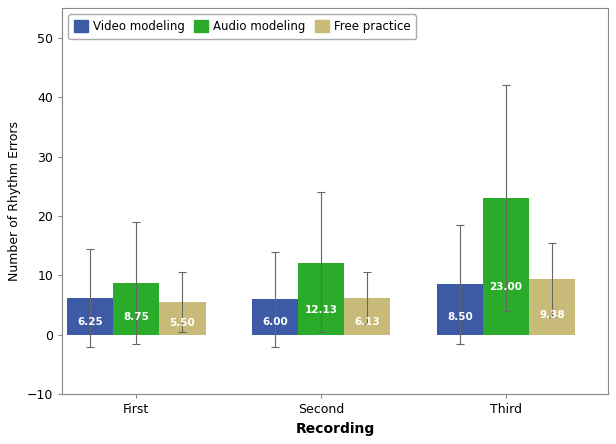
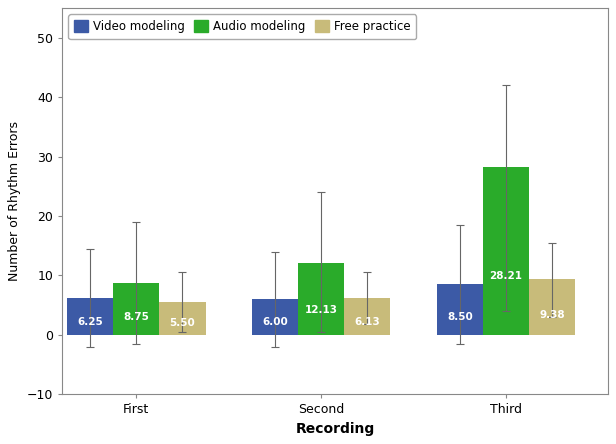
Audio modeling/Third: 23.00 -> 28.21
